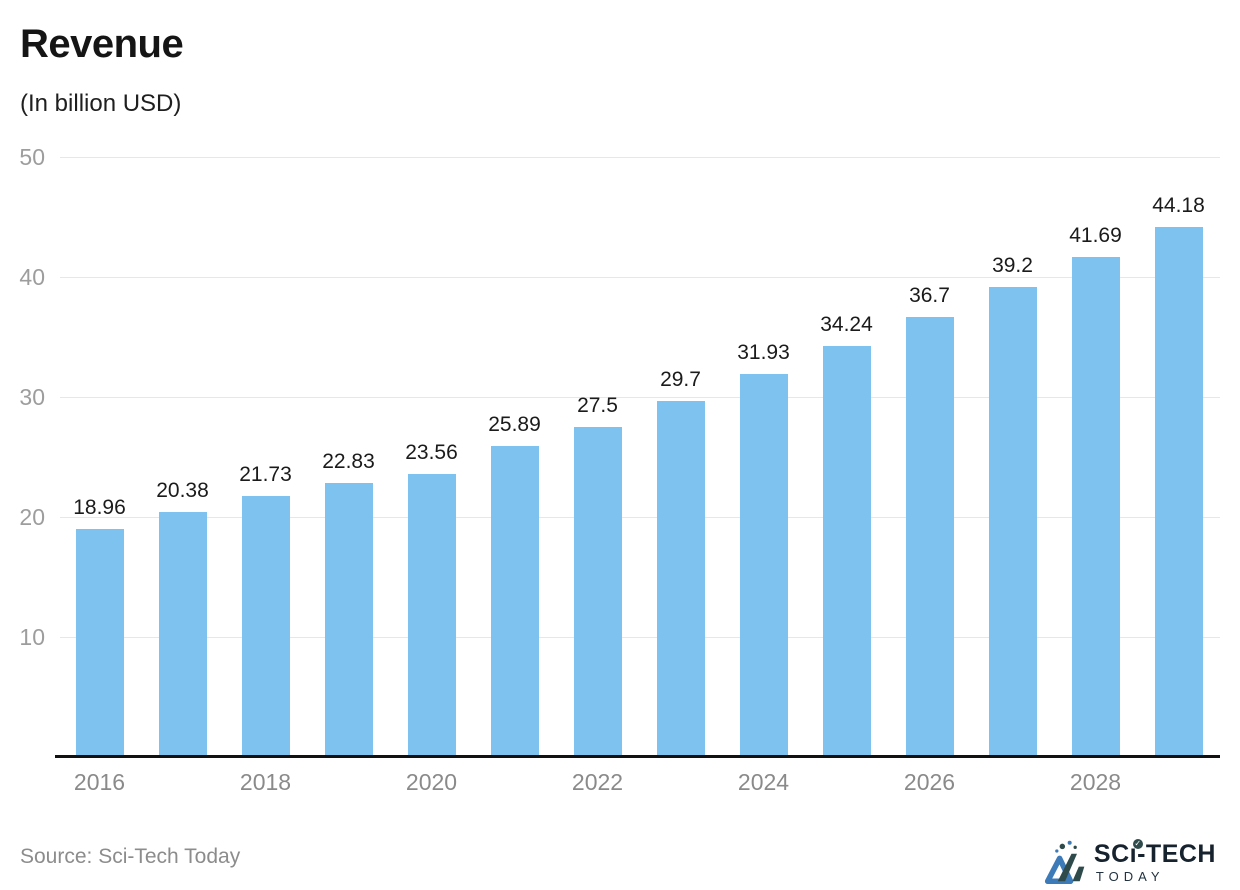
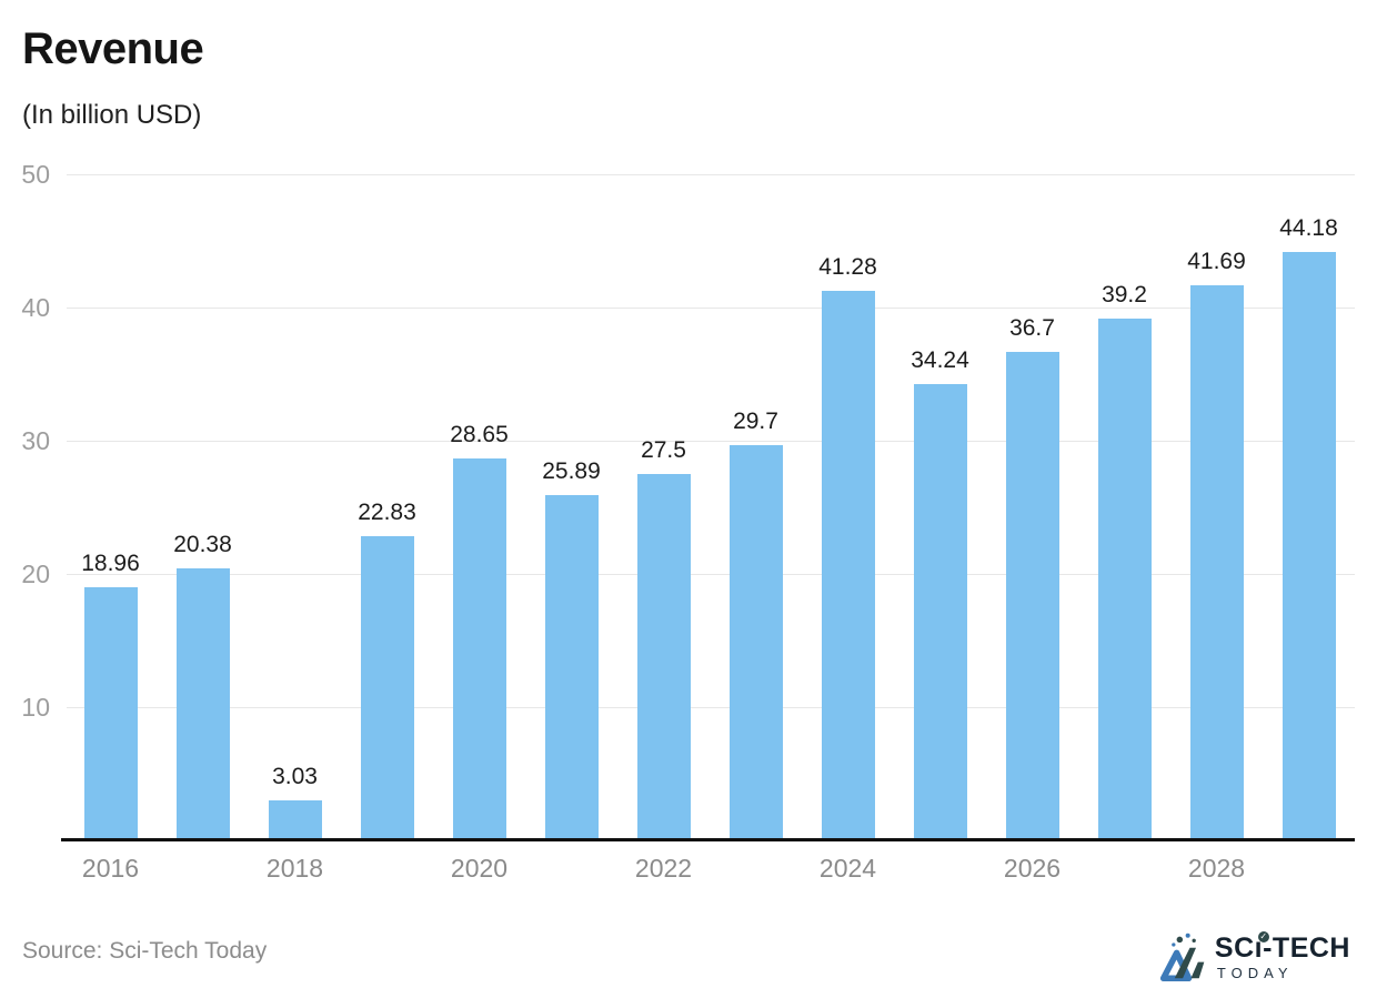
2018: 21.73 -> 3.03
2020: 23.56 -> 28.65
2024: 31.93 -> 41.28
